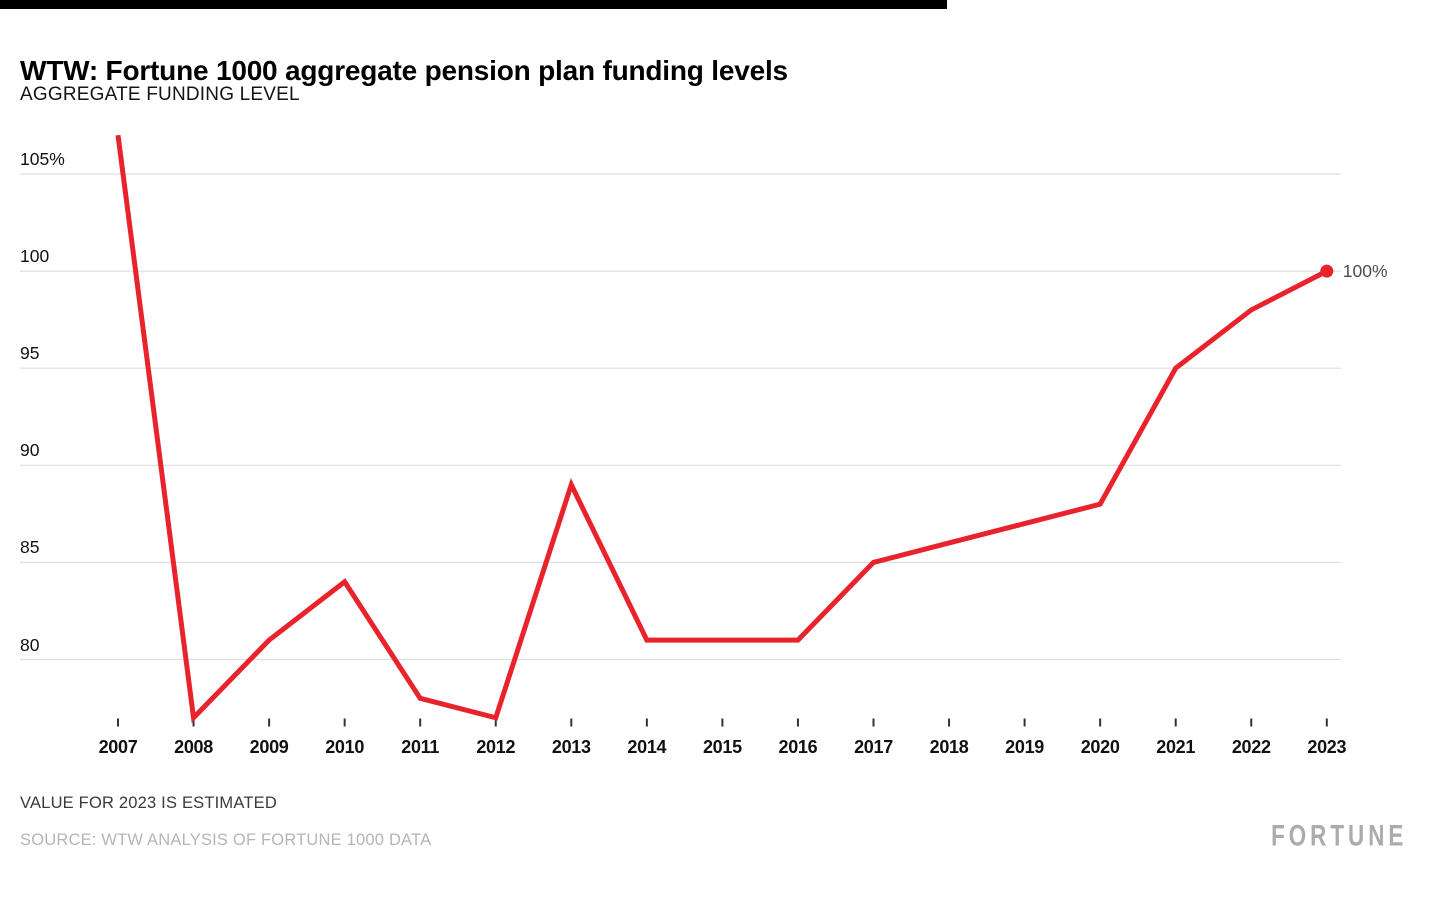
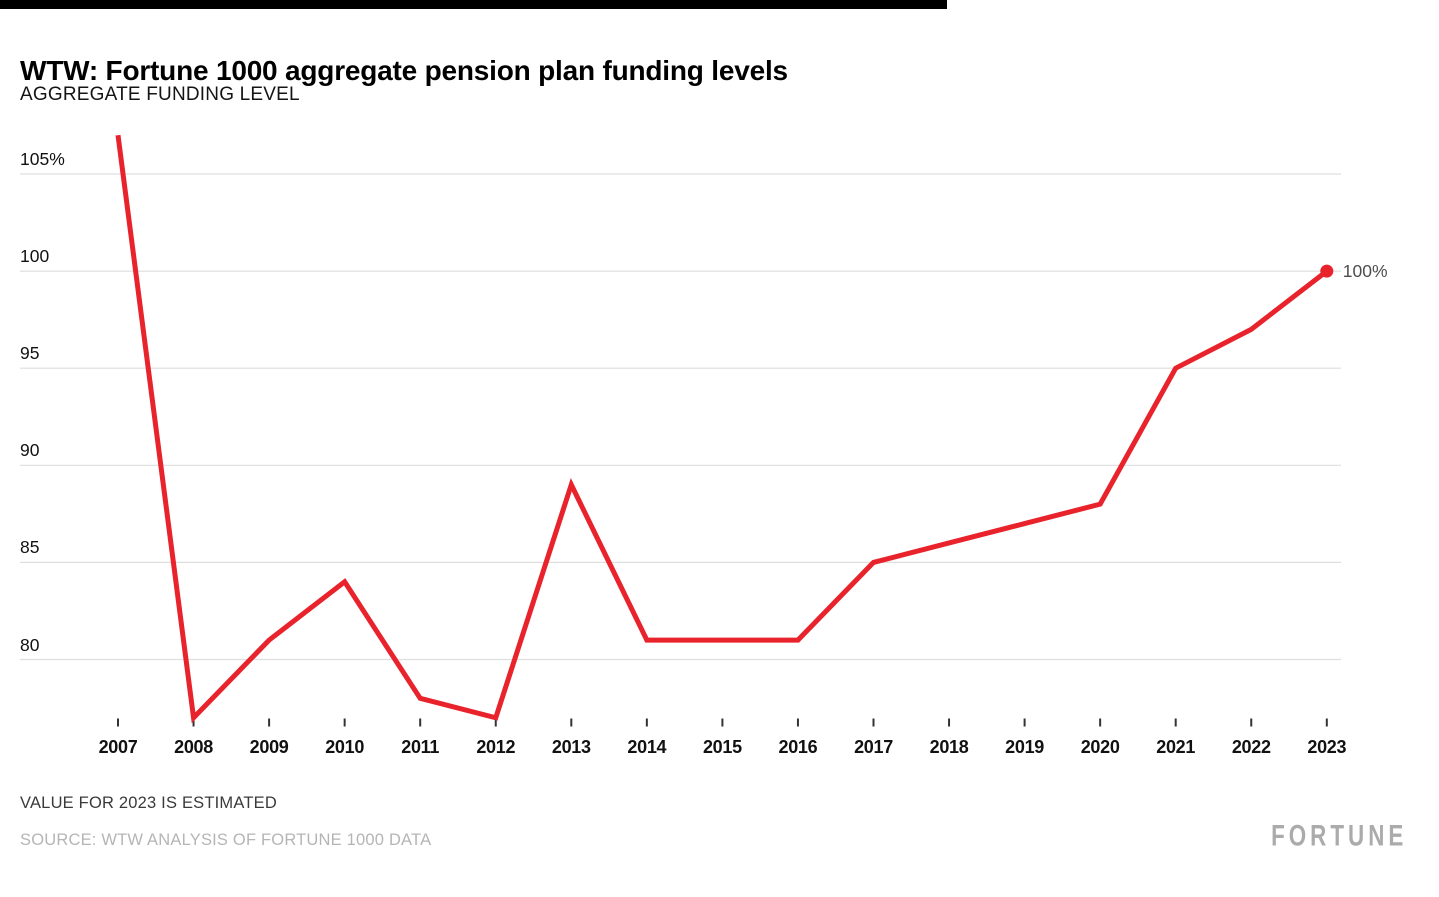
2022: 98% -> 97%
